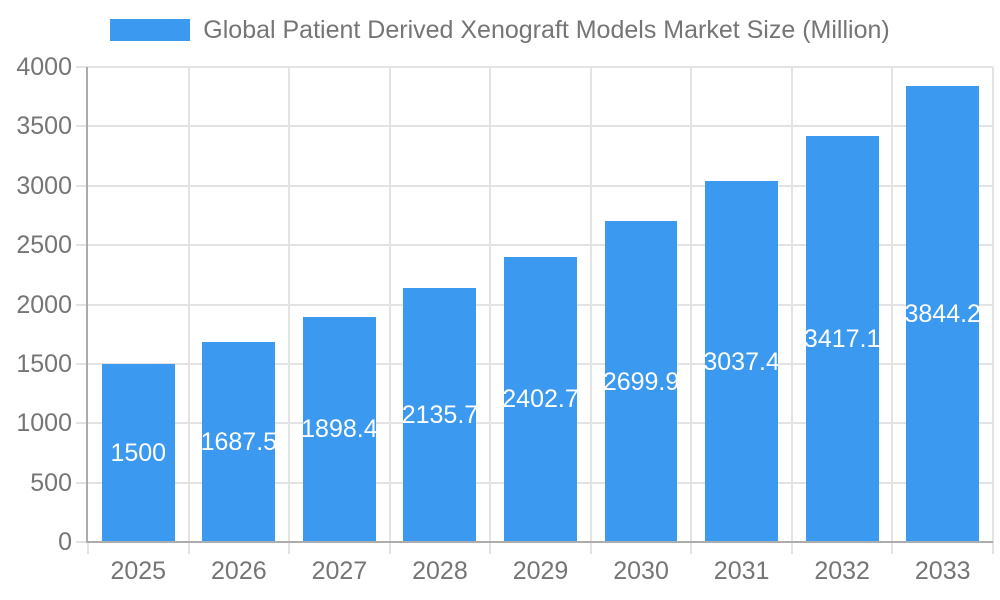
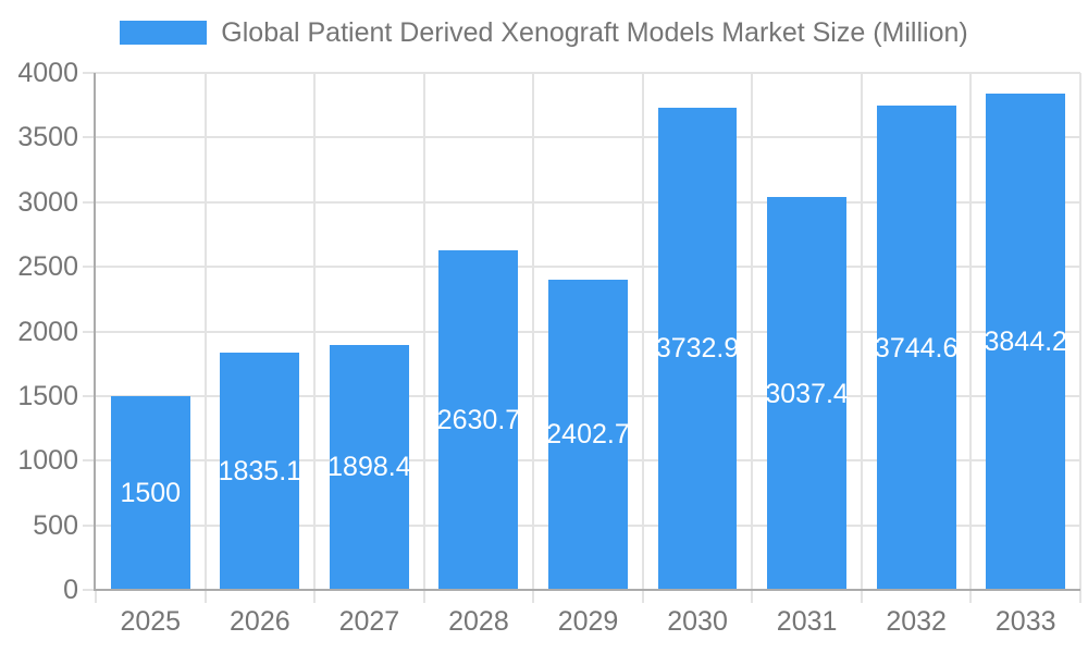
2026: 1687.5 -> 1835.1
2028: 2135.7 -> 2630.7
2030: 2699.9 -> 3732.9
2032: 3417.1 -> 3744.6
